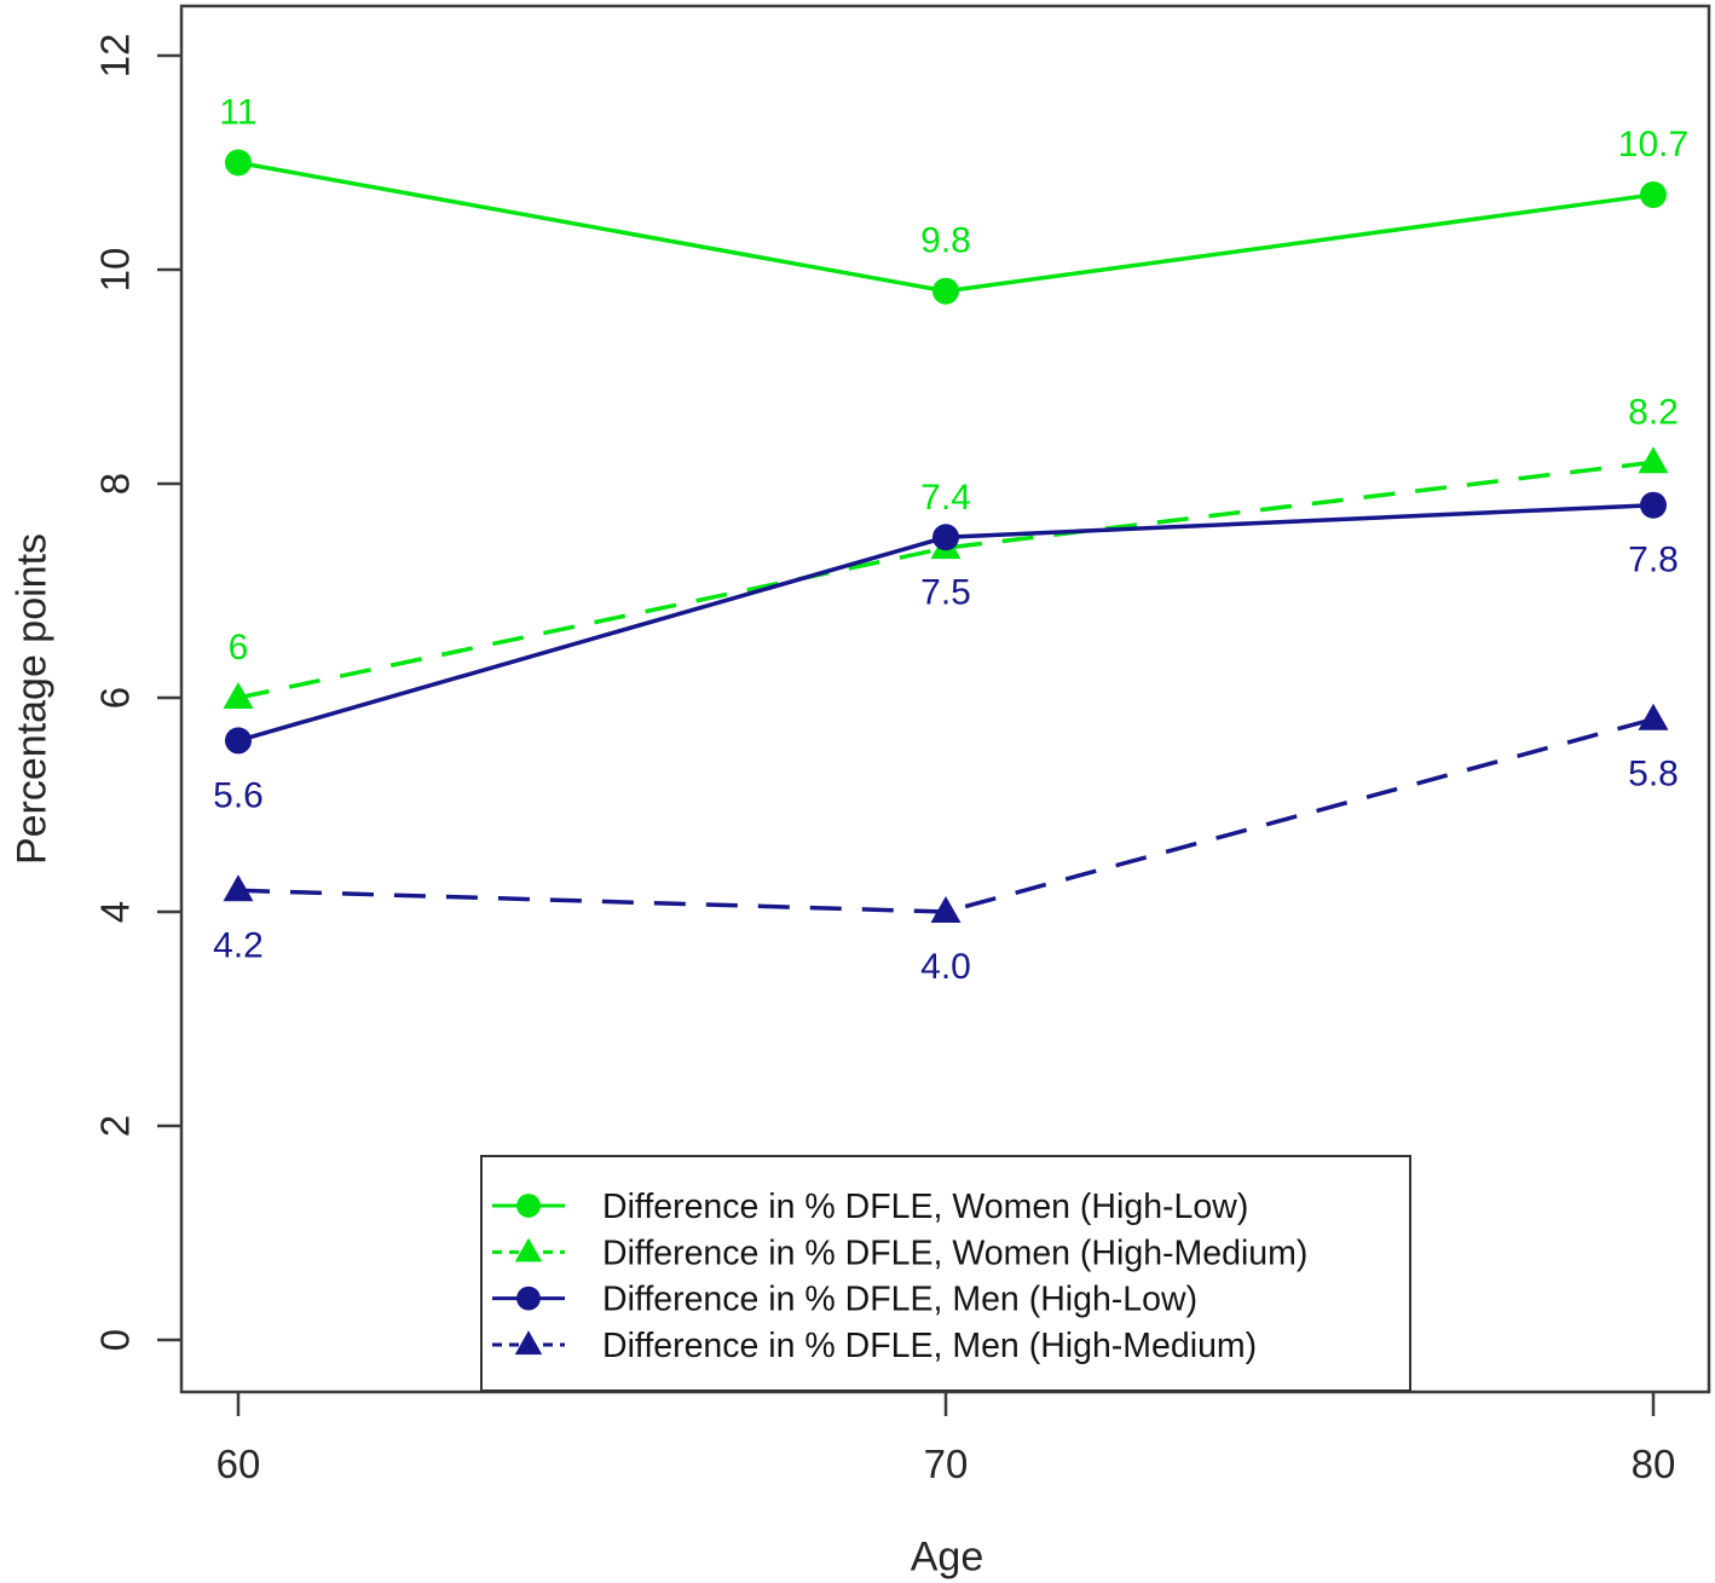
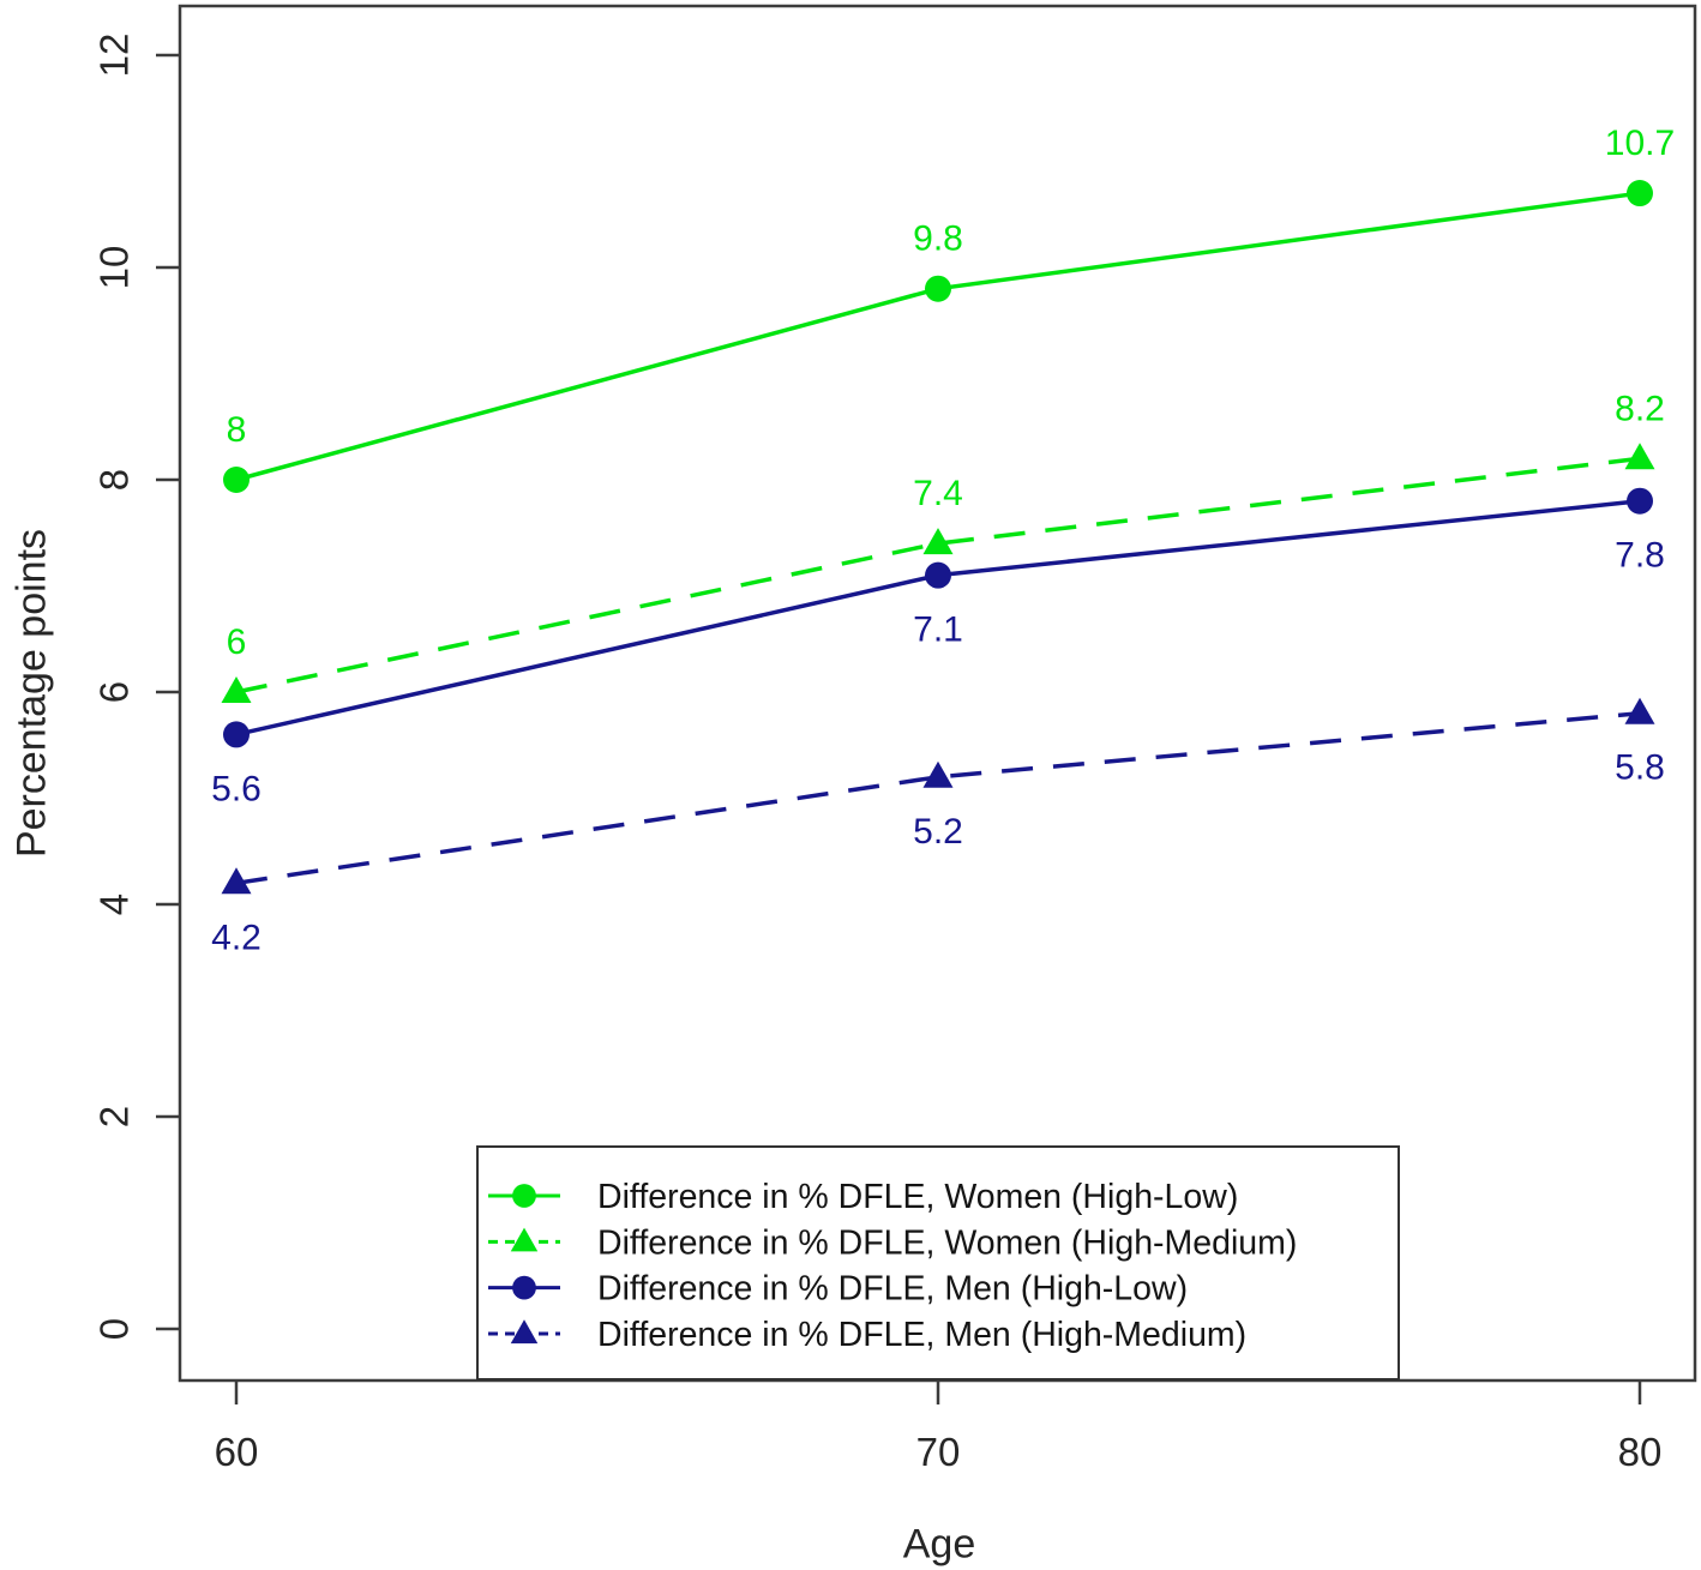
Difference in % DFLE, Women (High-Low)/60: 11 -> 8
Difference in % DFLE, Men (High-Low)/70: 7.5 -> 7.1
Difference in % DFLE, Men (High-Medium)/70: 4.0 -> 5.2
